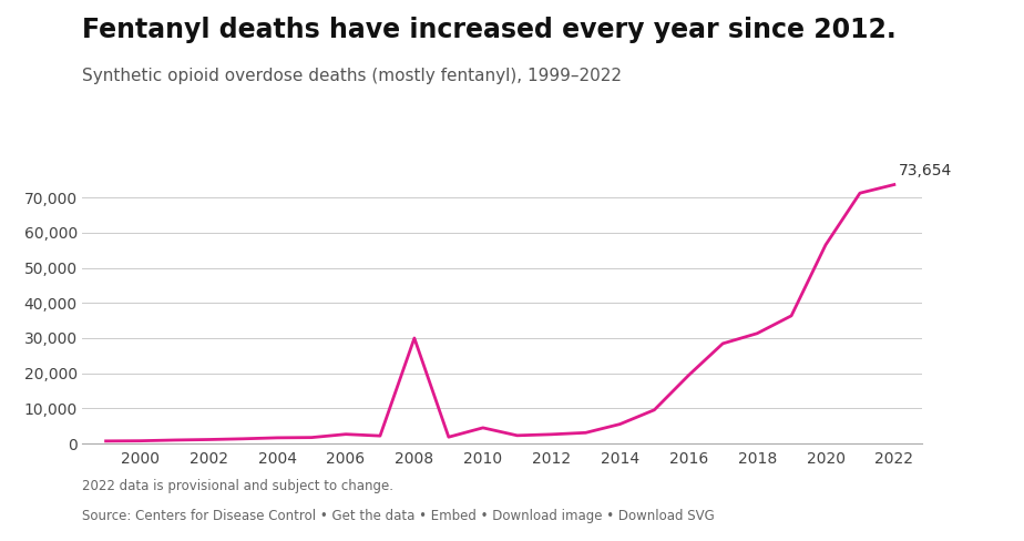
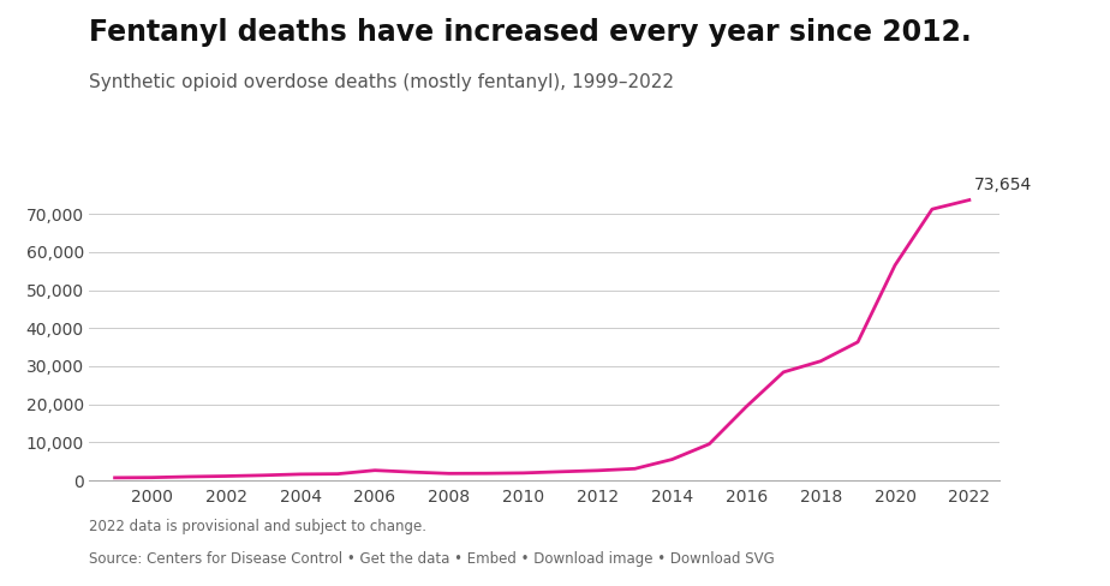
2008: 30,000 -> 1,800
2010: 4,500 -> 2,000
